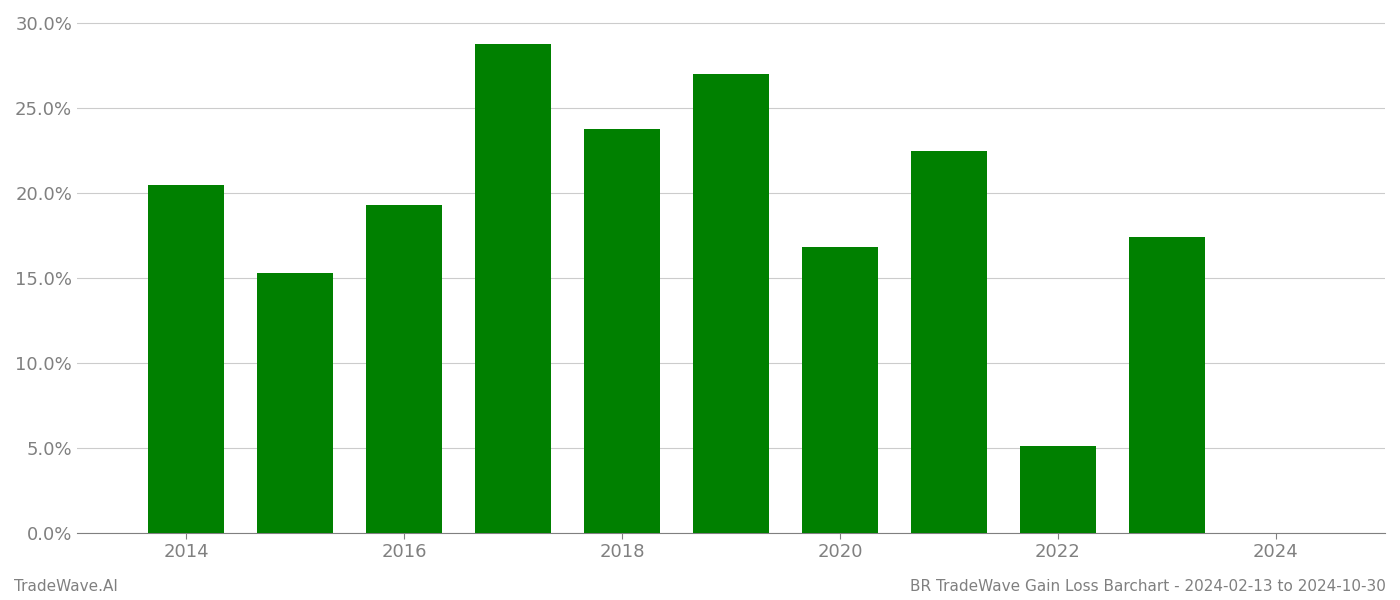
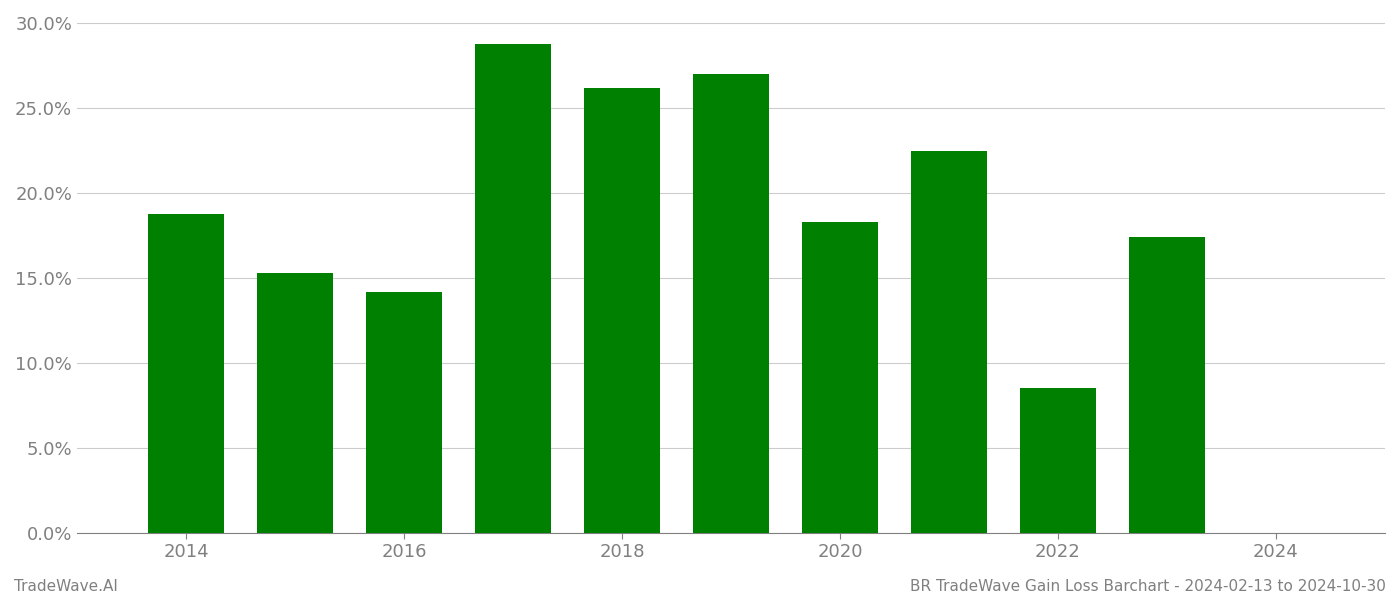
2014: 20.5% -> 18.8%
2016: 19.3% -> 14.2%
2018: 23.8% -> 26.2%
2020: 16.8% -> 18.3%
2022: 5.1% -> 8.5%
